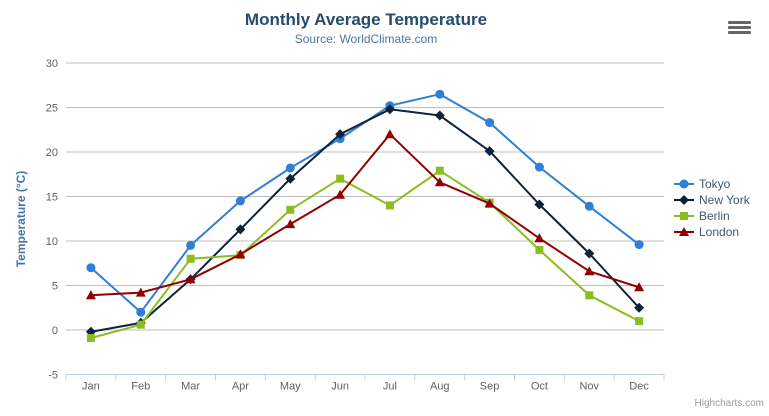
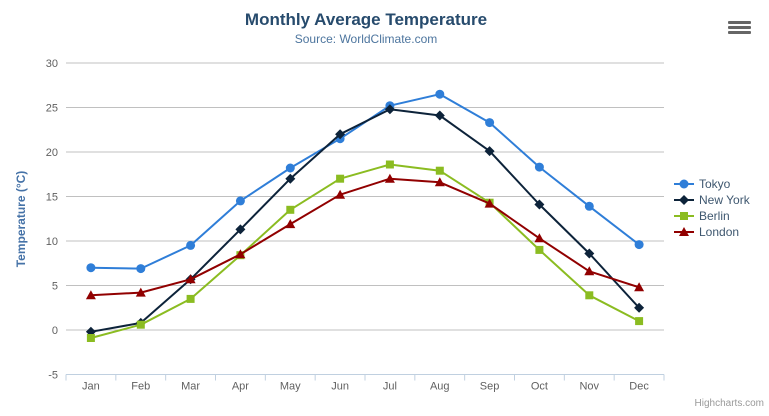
Tokyo/Feb: 2 -> 7
Berlin/Mar: 8 -> 4
Berlin/Jul: 14 -> 19
London/Jul: 22 -> 17
